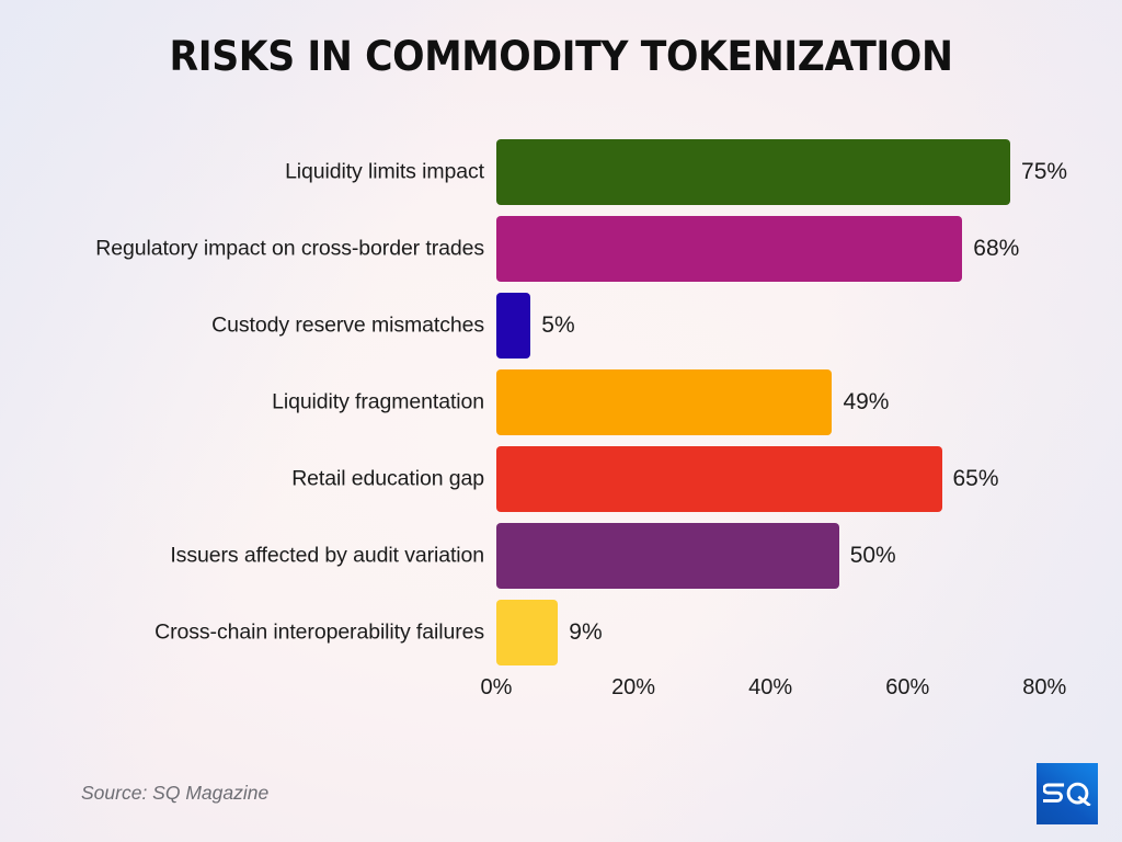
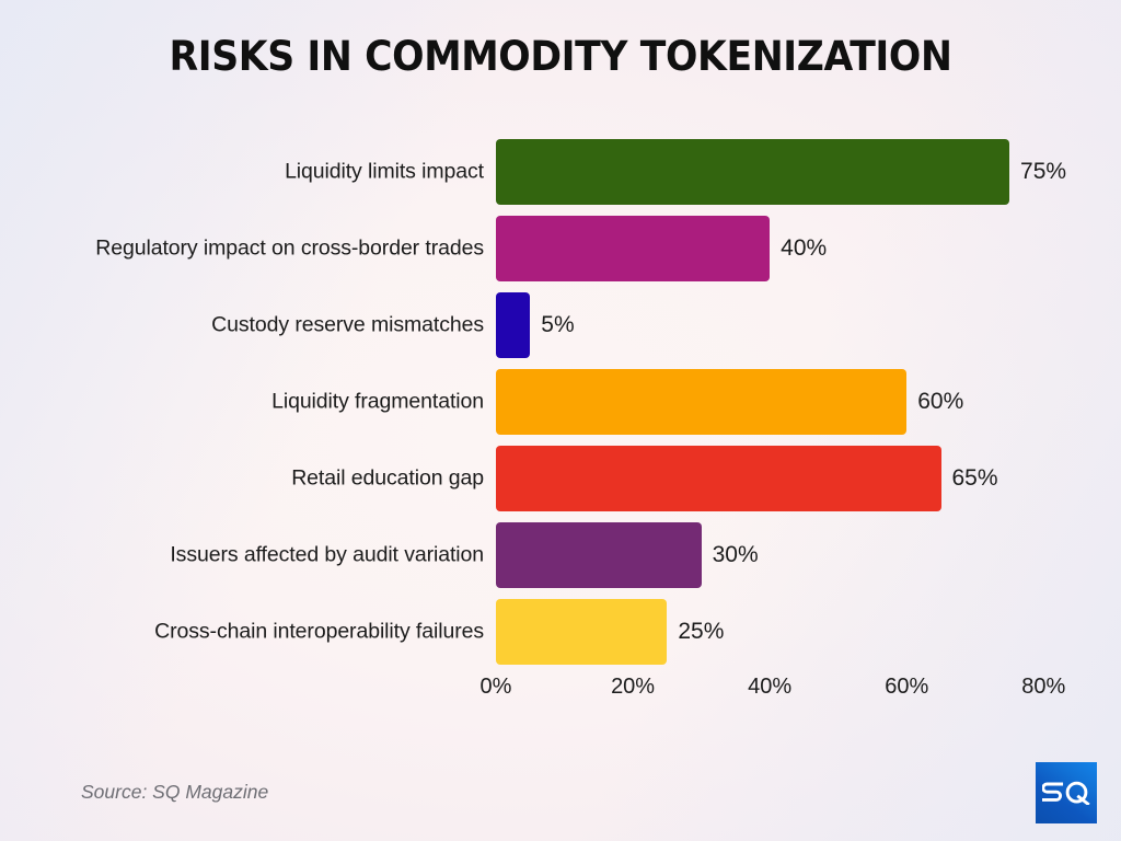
Regulatory impact on cross-border trades: 68% -> 40%
Liquidity fragmentation: 49% -> 60%
Issuers affected by audit variation: 50% -> 30%
Cross-chain interoperability failures: 9% -> 25%
